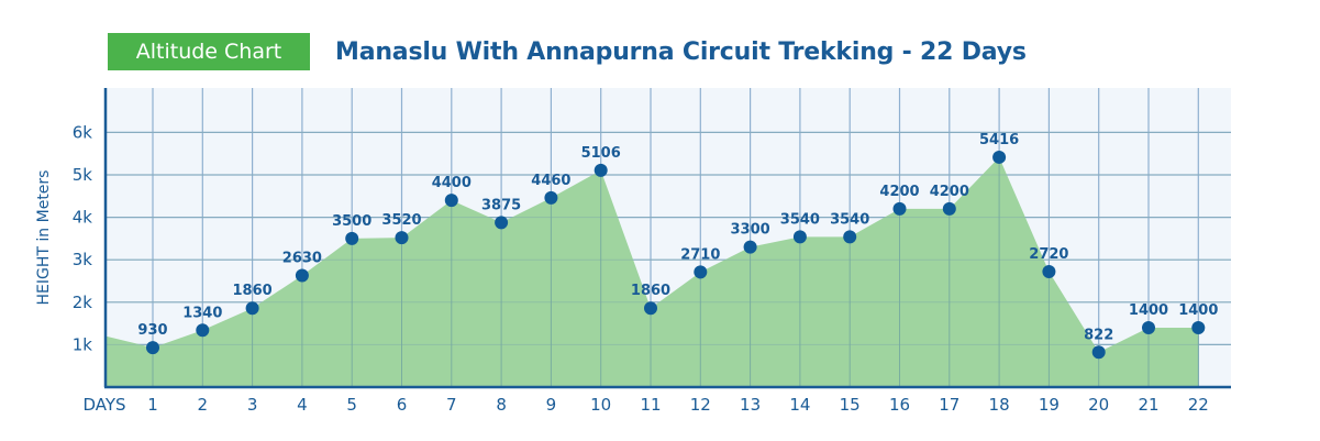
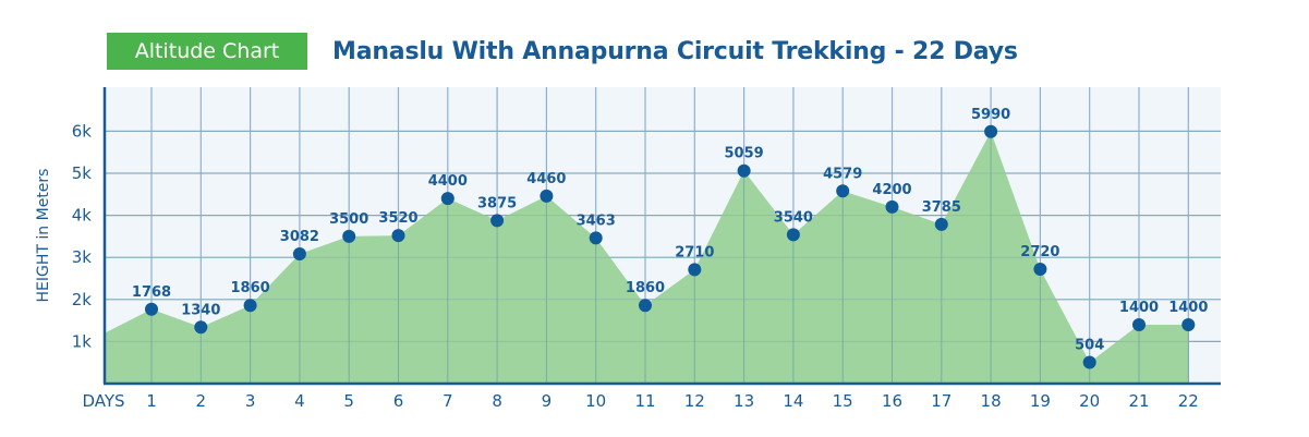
1: 930 -> 1768
4: 2630 -> 3082
10: 5106 -> 3463
13: 3300 -> 5059
15: 3540 -> 4579
17: 4200 -> 3785
18: 5416 -> 5990
20: 822 -> 504
